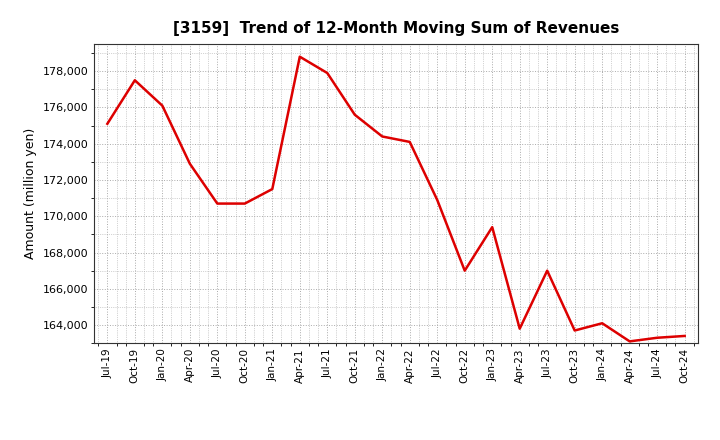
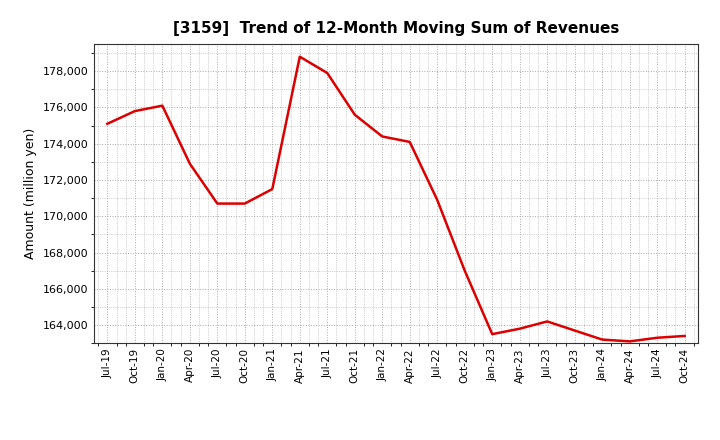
Oct-19: 177,500 -> 175,800
Jan-23: 169,400 -> 163,500
Jul-23: 167,000 -> 164,200
Jan-24: 164,100 -> 163,200
